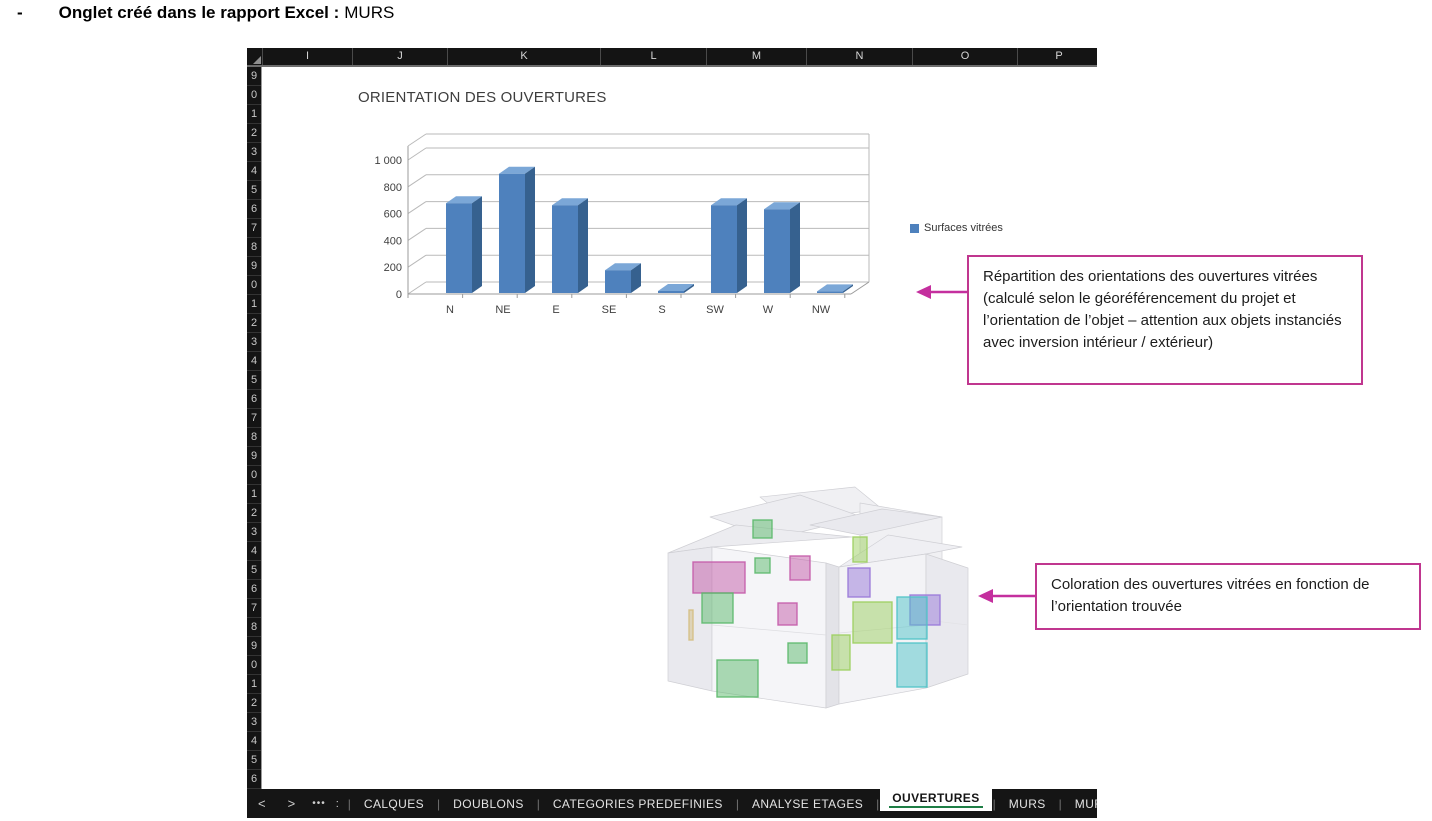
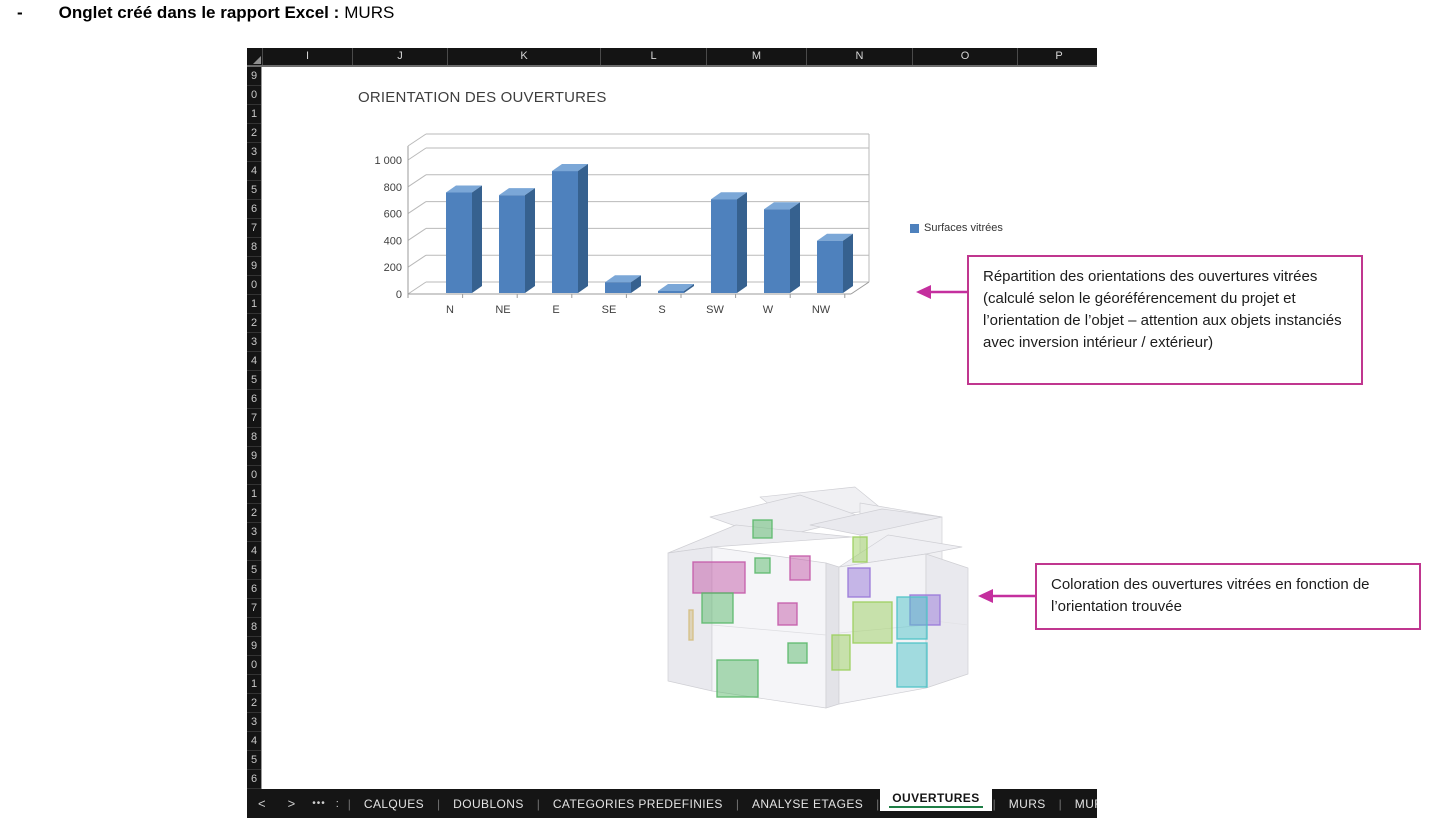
N: 670 -> 750
NE: 890 -> 730
E: 660 -> 910
SE: 170 -> 80
SW: 660 -> 700
NW: 10 -> 390
